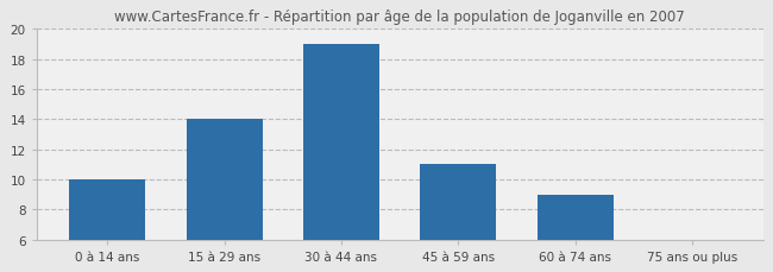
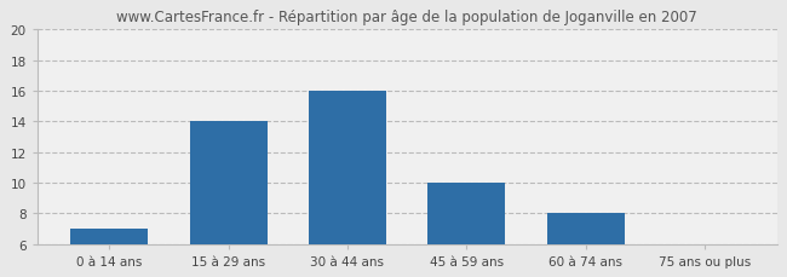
0 à 14 ans: 10 -> 7
30 à 44 ans: 19 -> 16
45 à 59 ans: 11 -> 10
60 à 74 ans: 9 -> 8
